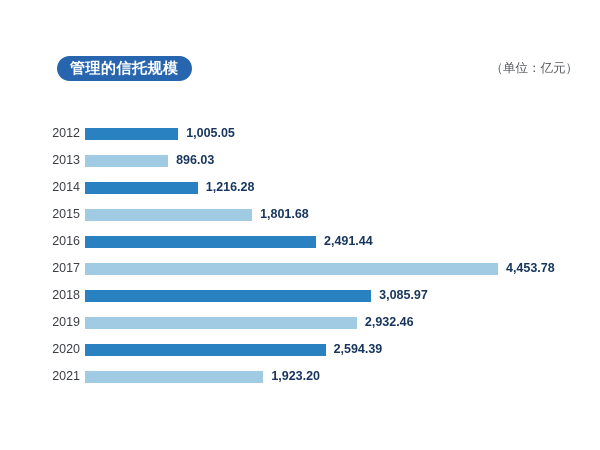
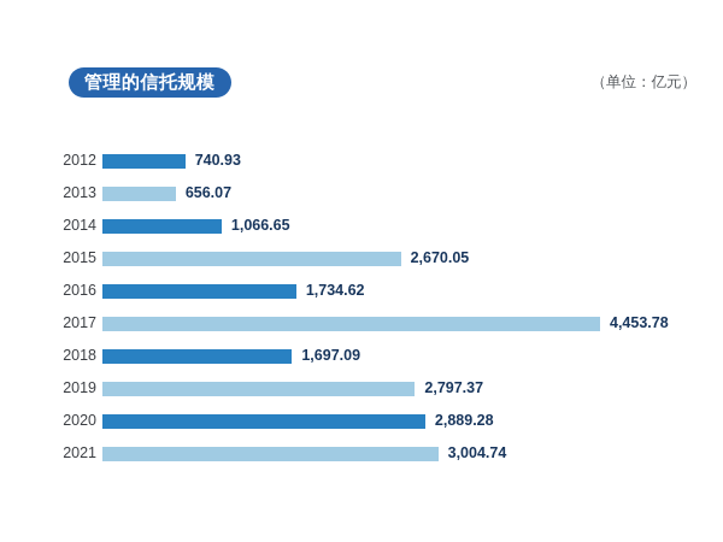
2012: 1,005.05 -> 740.93
2013: 896.03 -> 656.07
2014: 1,216.28 -> 1,066.65
2015: 1,801.68 -> 2,670.05
2016: 2,491.44 -> 1,734.62
2018: 3,085.97 -> 1,697.09
2019: 2,932.46 -> 2,797.37
2020: 2,594.39 -> 2,889.28
2021: 1,923.20 -> 3,004.74
